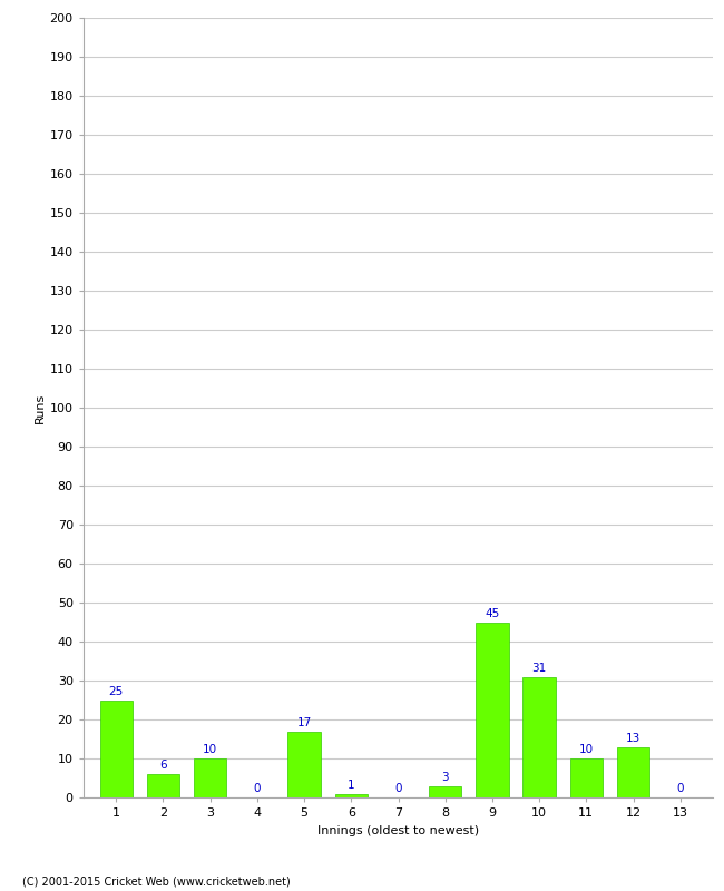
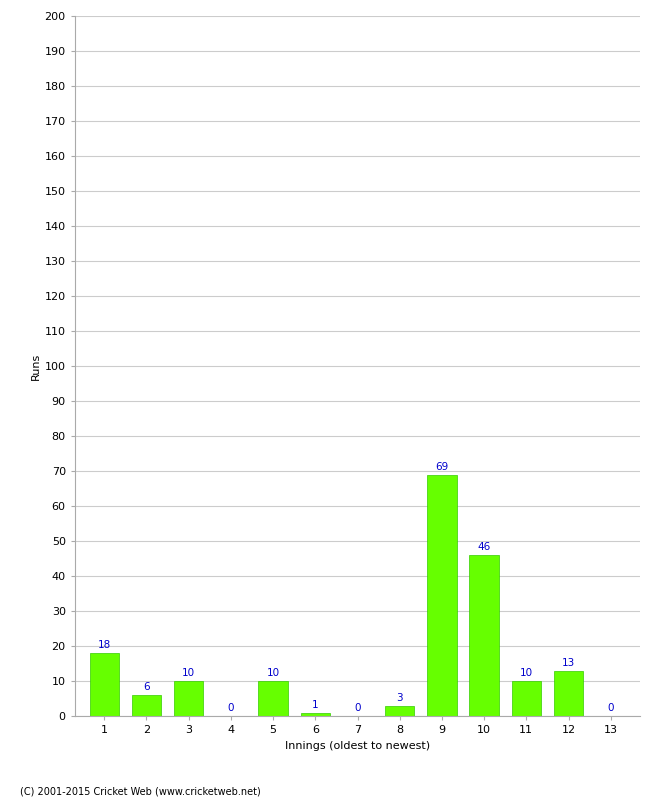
1: 25 -> 18
5: 17 -> 10
9: 45 -> 69
10: 31 -> 46
